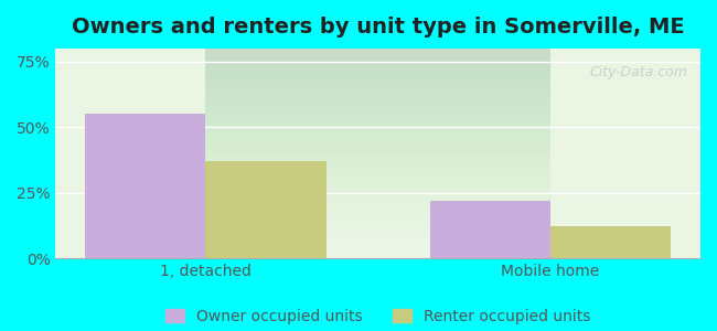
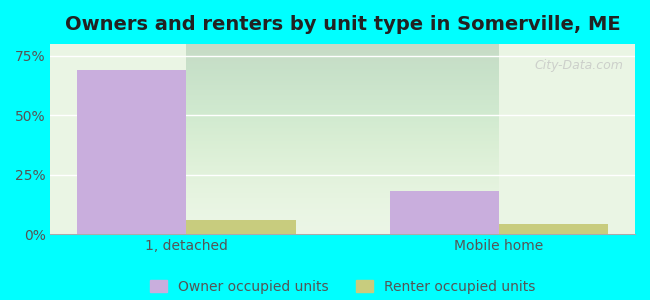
Owner occupied units/1, detached: 55% -> 69%
Renter occupied units/1, detached: 37% -> 6%
Owner occupied units/Mobile home: 22% -> 18%
Renter occupied units/Mobile home: 12% -> 4%
